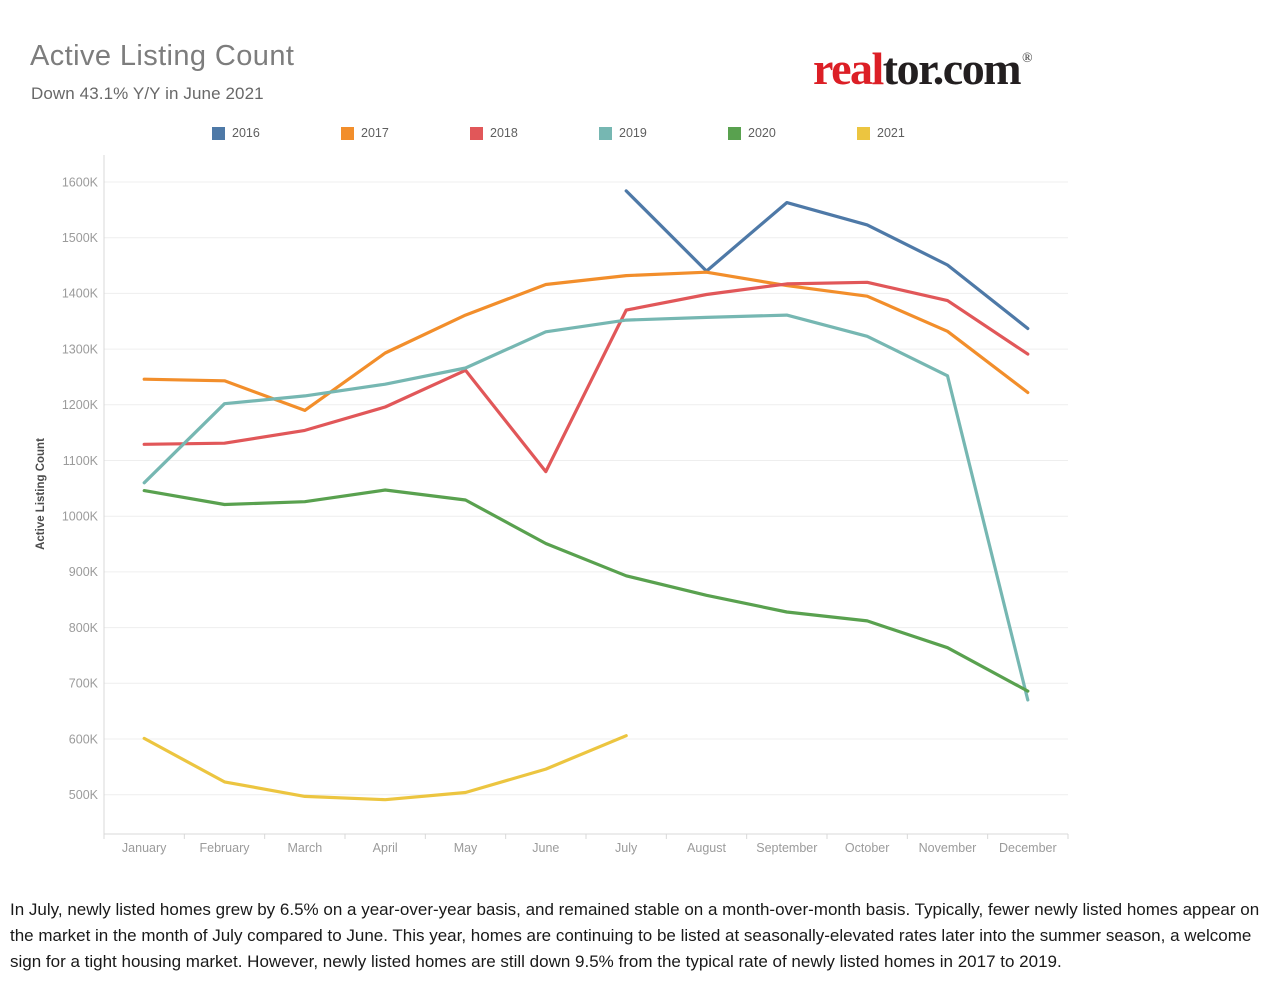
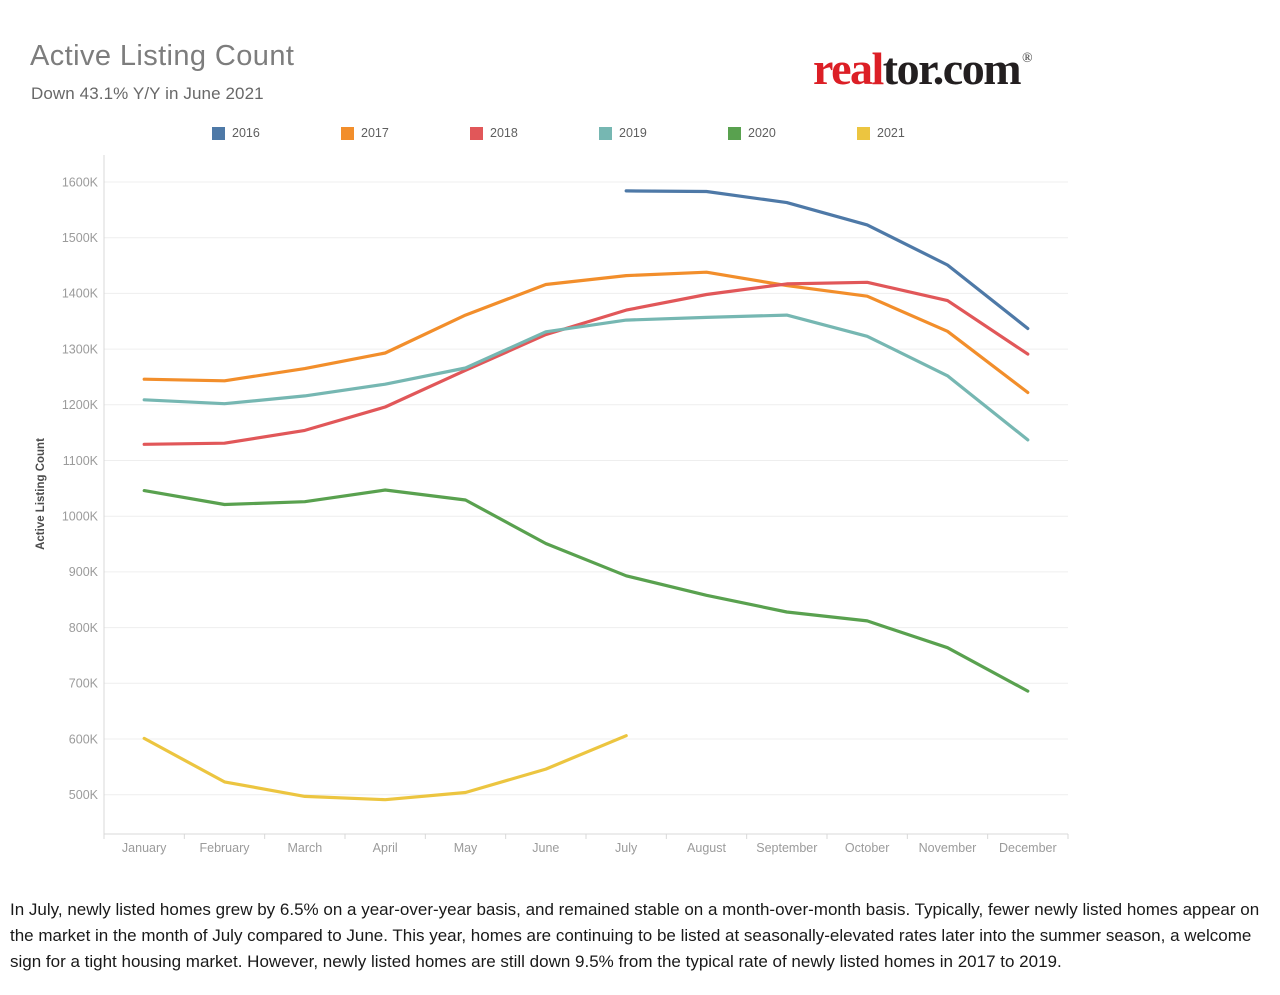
2019/January: 1060K -> 1210K
2017/March: 1190K -> 1260K
2018/June: 1080K -> 1330K
2016/August: 1440K -> 1580K
2019/December: 670K -> 1140K
